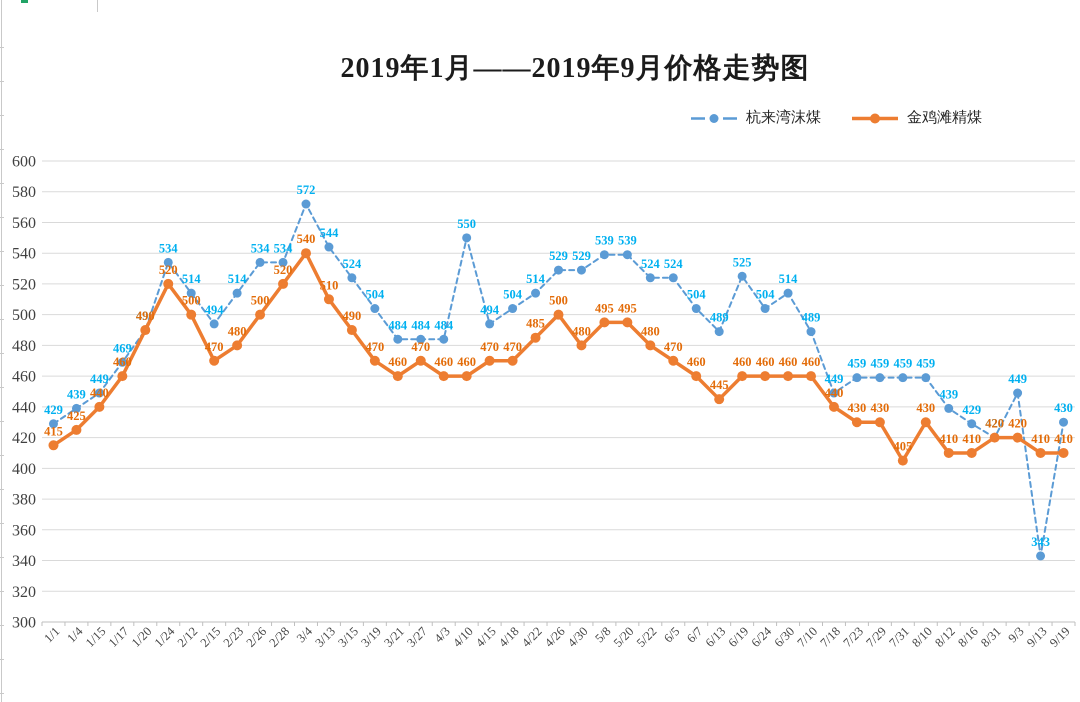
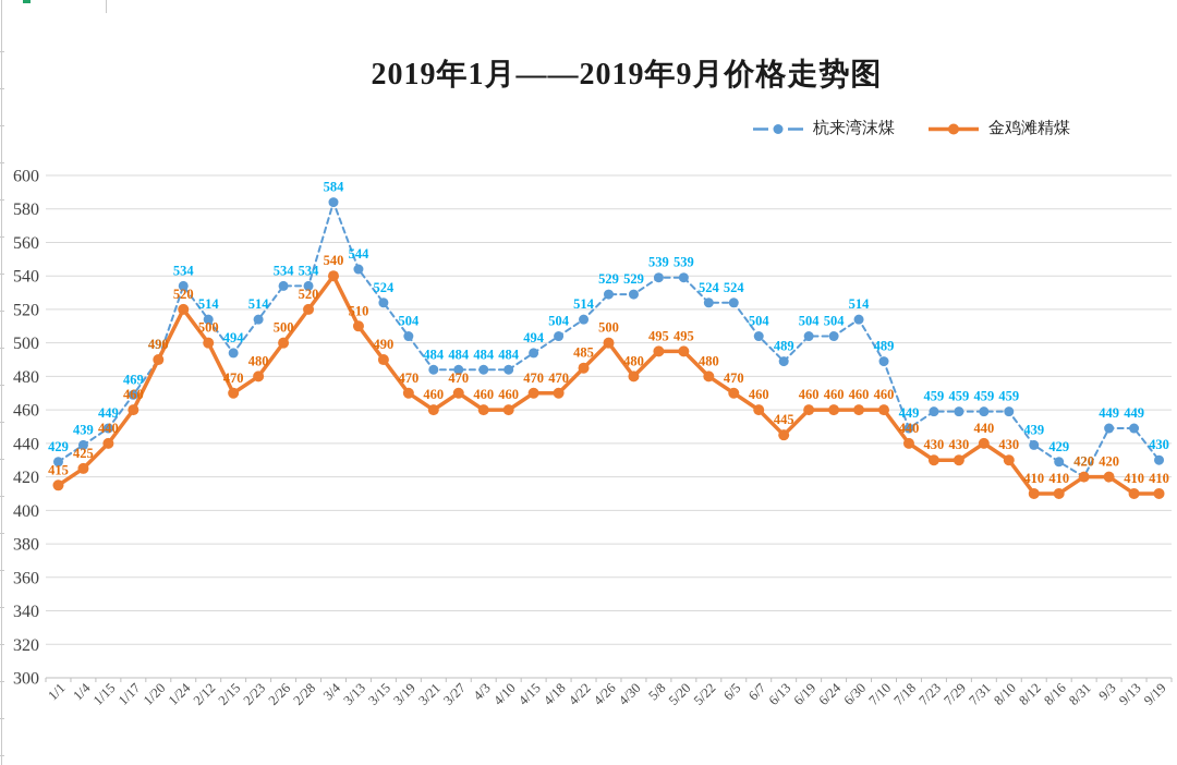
杭来湾沫煤/3/4: 572 -> 584
杭来湾沫煤/4/10: 550 -> 484
杭来湾沫煤/6/19: 525 -> 504
金鸡滩精煤/7/31: 405 -> 440
杭来湾沫煤/9/13: 343 -> 449
